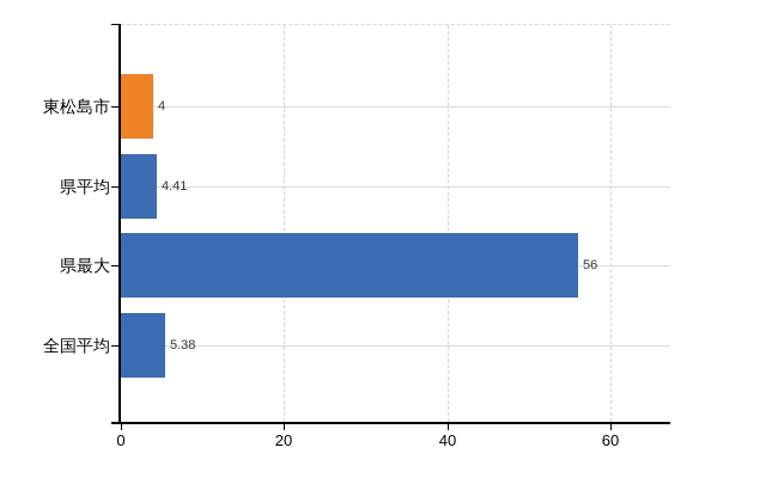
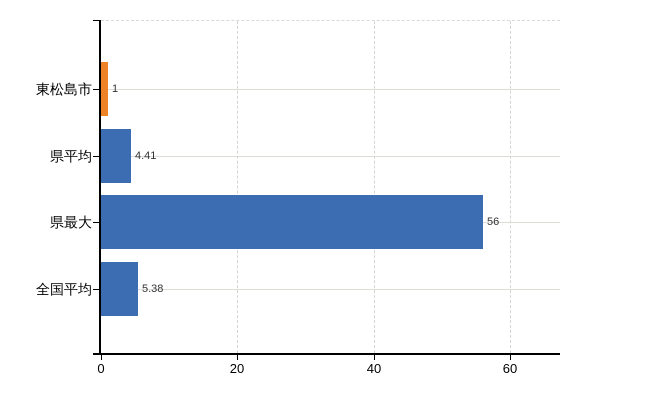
東松島市: 4 -> 1
